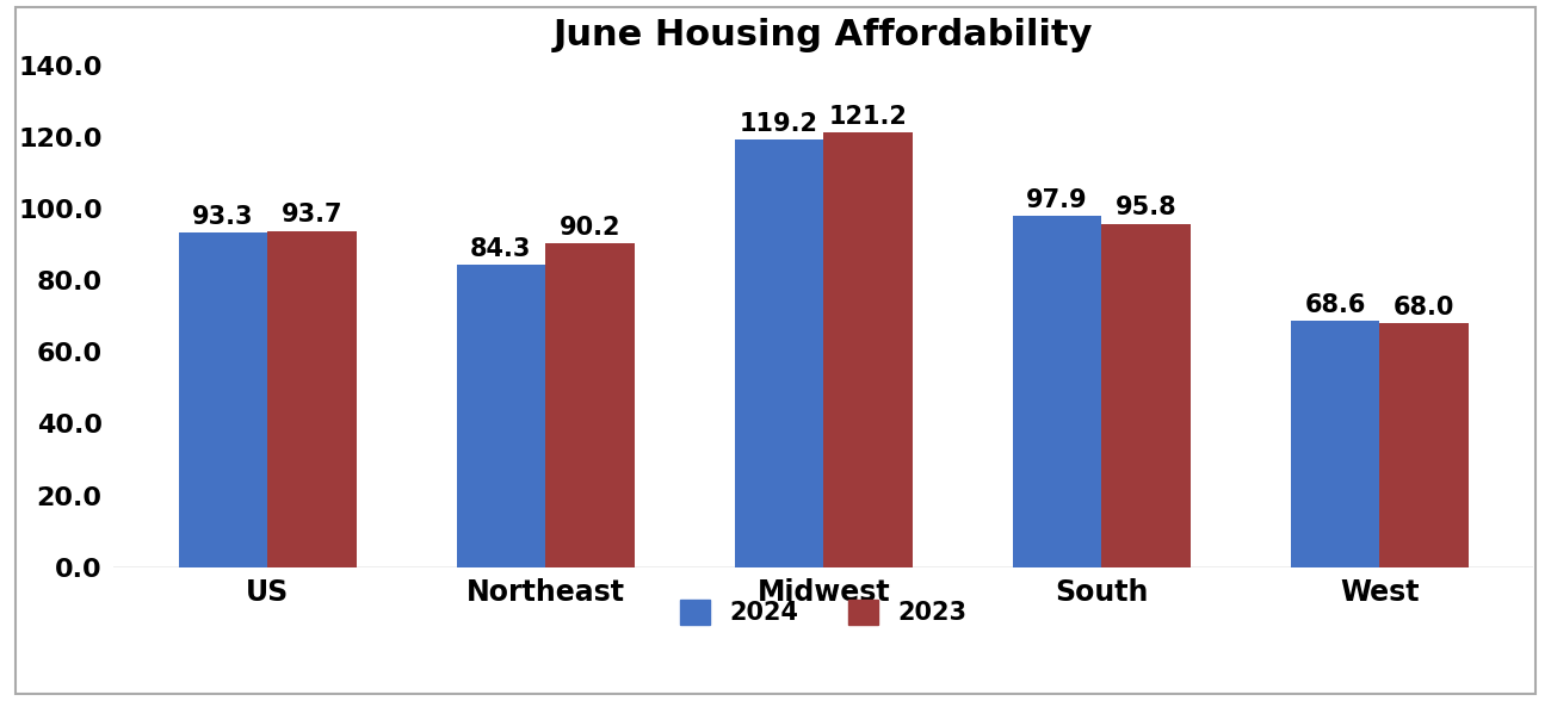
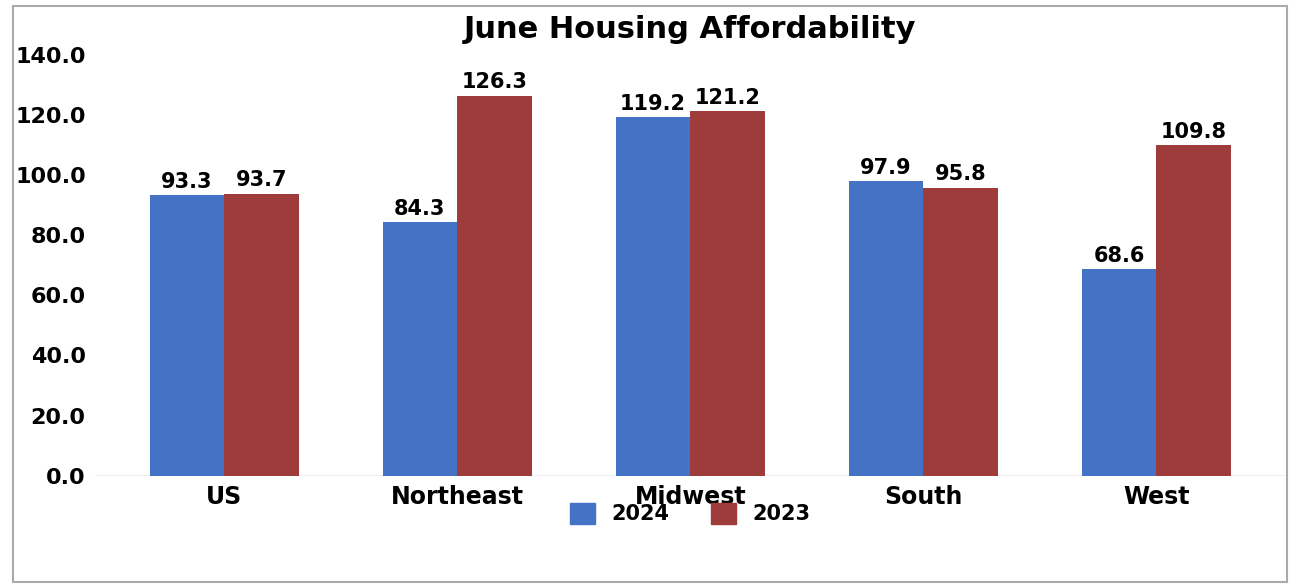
2023/Northeast: 90.2 -> 126.3
2023/West: 68.0 -> 109.8
